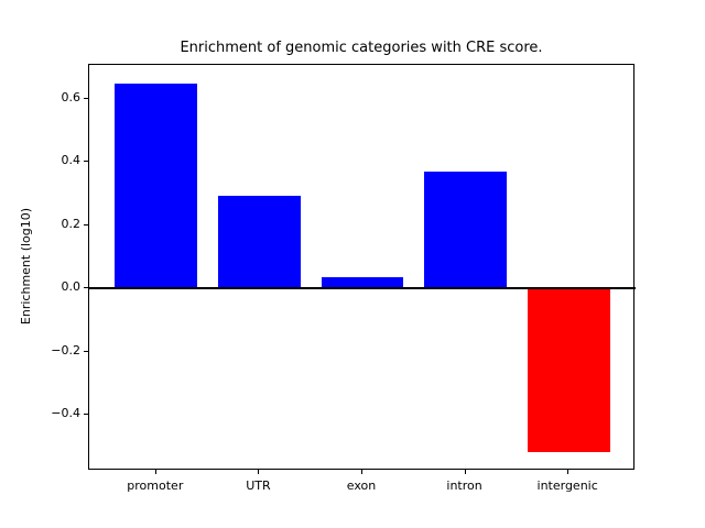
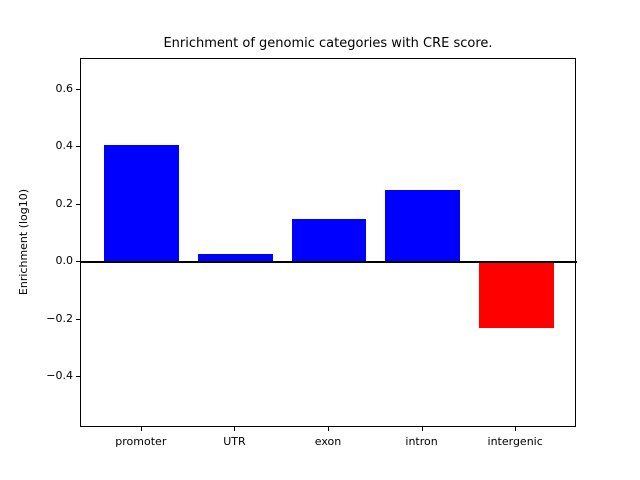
promoter: 0.65 -> 0.41
UTR: 0.29 -> 0.03
exon: 0.04 -> 0.15
intron: 0.37 -> 0.25
intergenic: -0.52 -> -0.23
